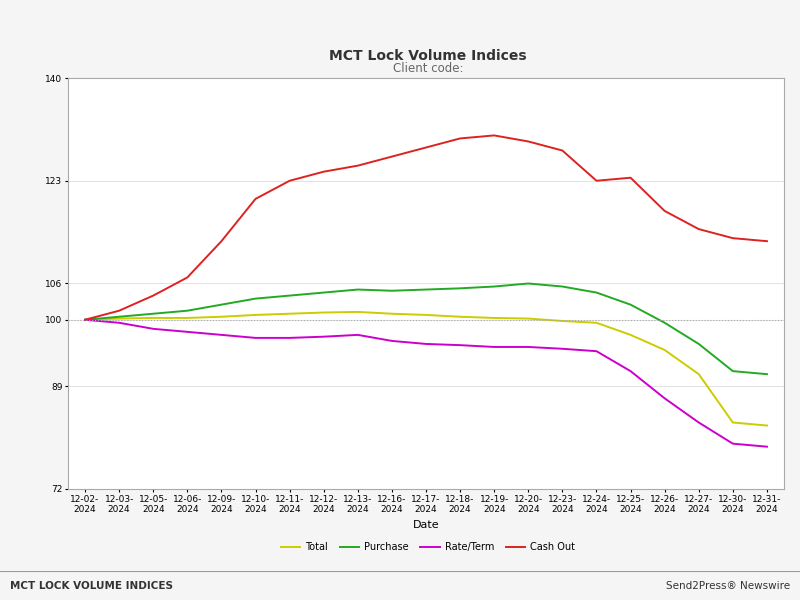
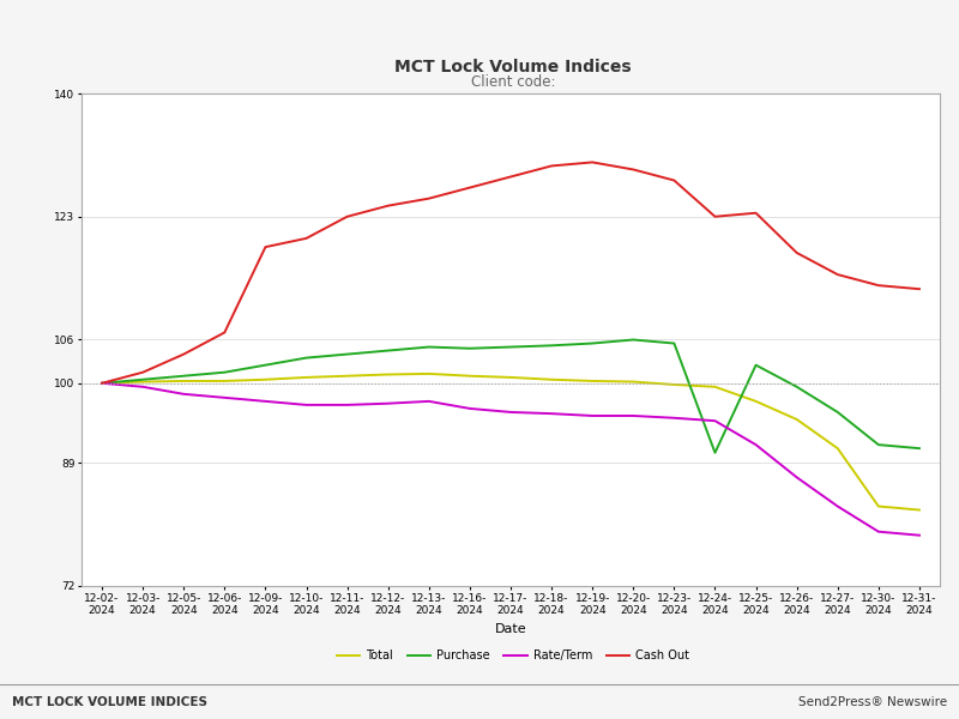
Cash Out/12-09- 2024: 113.0 -> 118.8
Purchase/12-24- 2024: 104.5 -> 90.4
